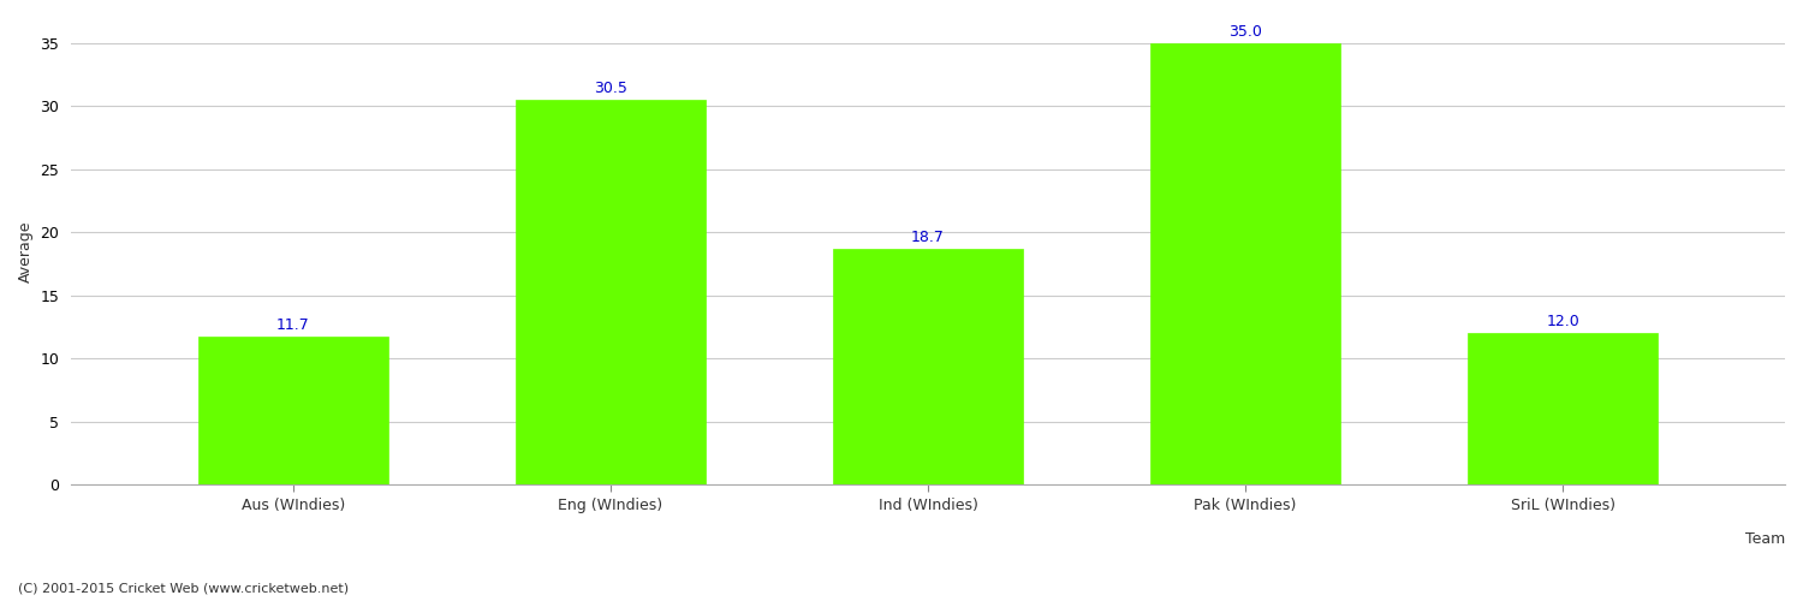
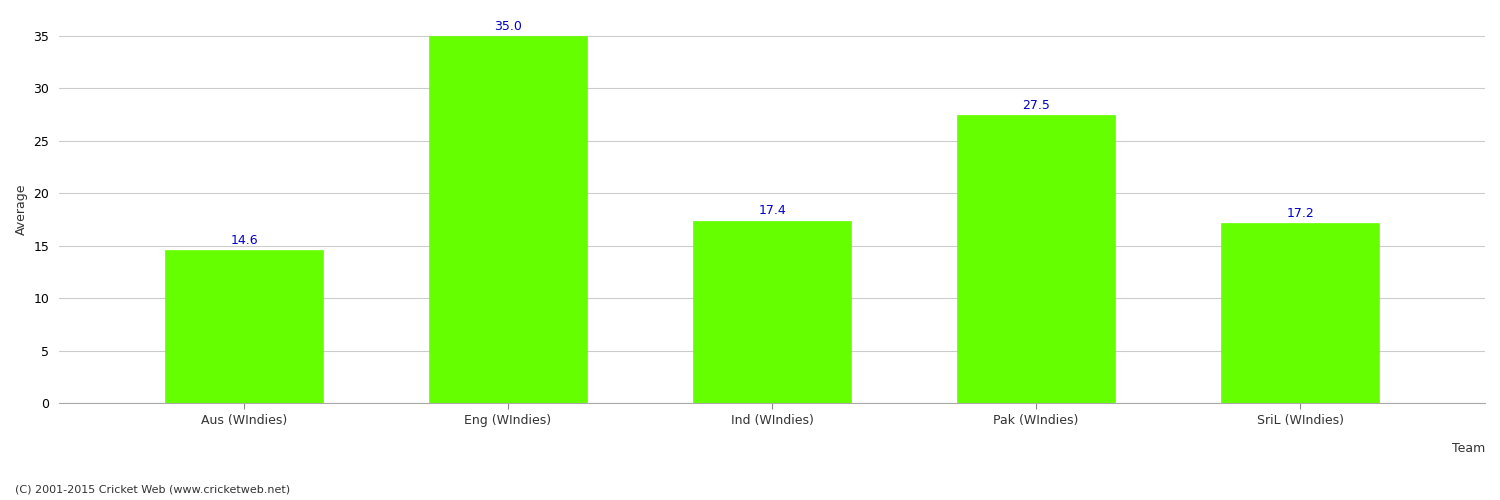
Aus (WIndies): 11.7 -> 14.6
Eng (WIndies): 30.5 -> 35.0
Ind (WIndies): 18.7 -> 17.4
Pak (WIndies): 35.0 -> 27.5
SriL (WIndies): 12.0 -> 17.2
